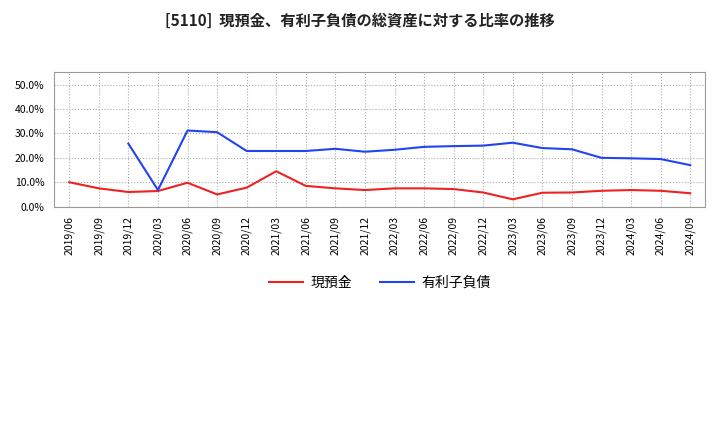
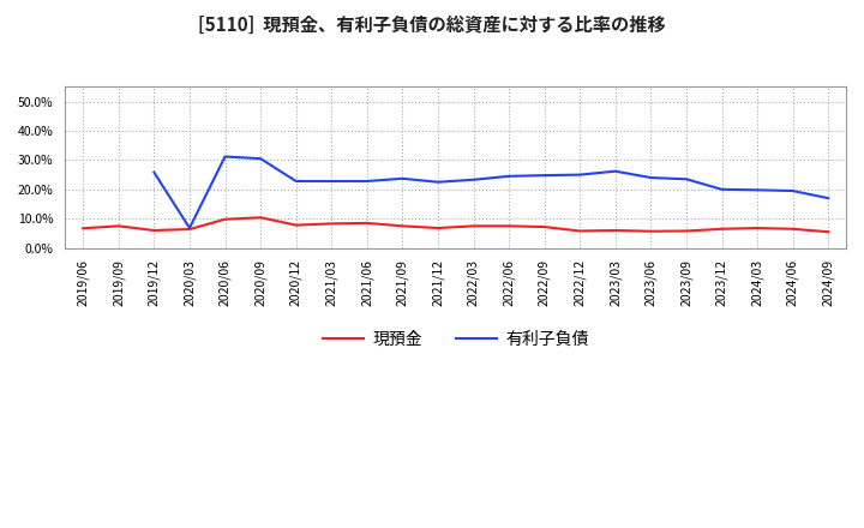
現預金/2019/06: 10.0% -> 6.7%
現預金/2020/09: 5.0% -> 10.4%
現預金/2021/03: 14.5% -> 8.3%
現預金/2023/03: 3.0% -> 6.0%
